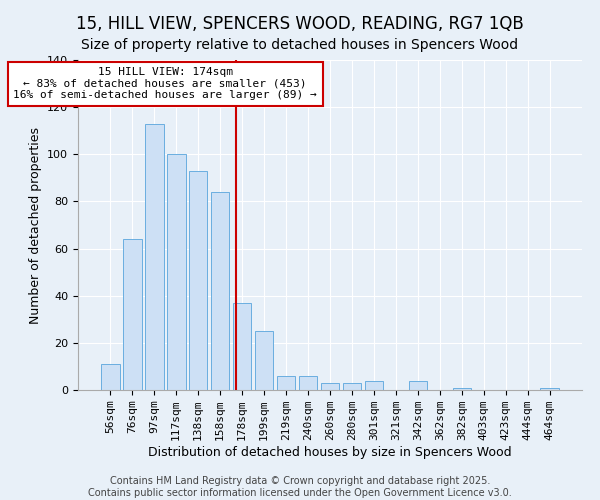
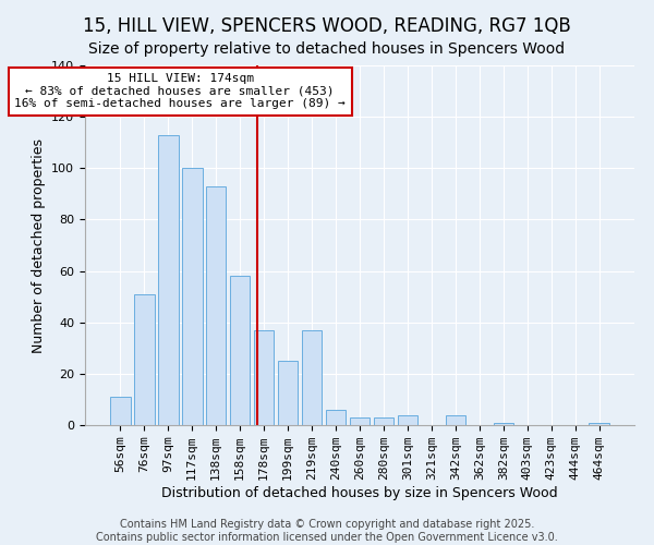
76sqm: 64 -> 51
158sqm: 84 -> 58
219sqm: 6 -> 37
